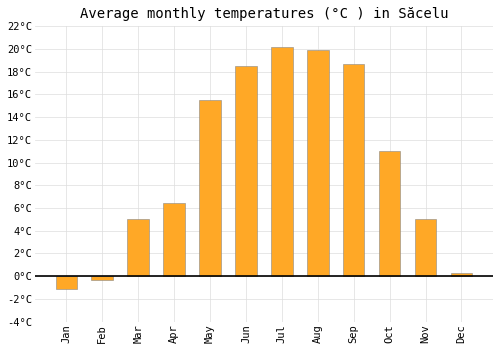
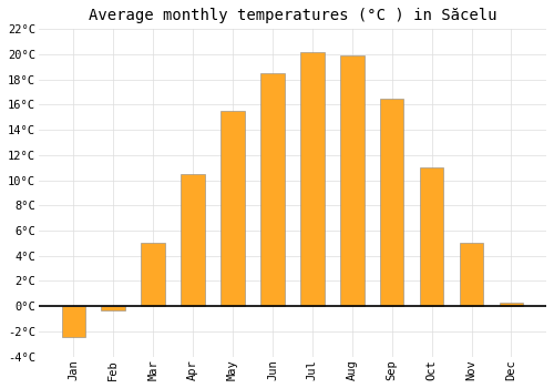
Jan: -1.1°C -> -2.5°C
Apr: 6.4°C -> 10.5°C
Sep: 18.7°C -> 16.5°C
